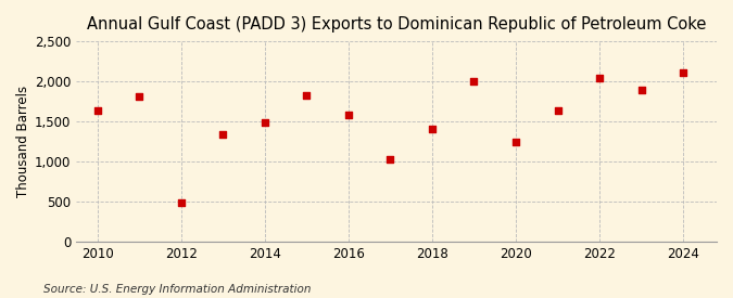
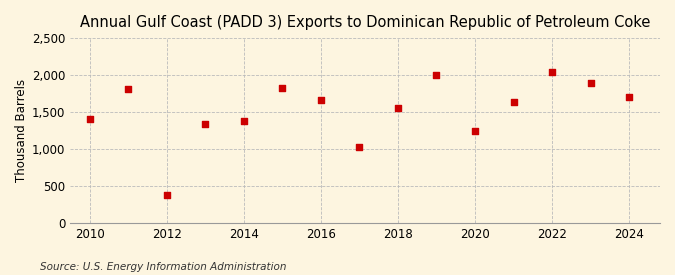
2010: 1,630 -> 1,400
2012: 480 -> 380
2014: 1,490 -> 1,380
2016: 1,580 -> 1,660
2018: 1,400 -> 1,560
2024: 2,110 -> 1,700
